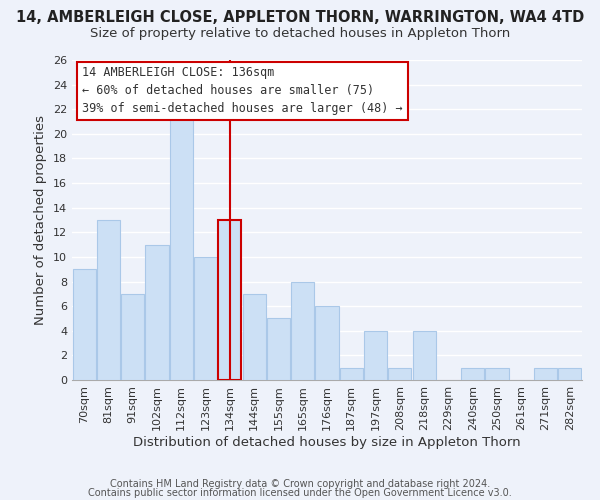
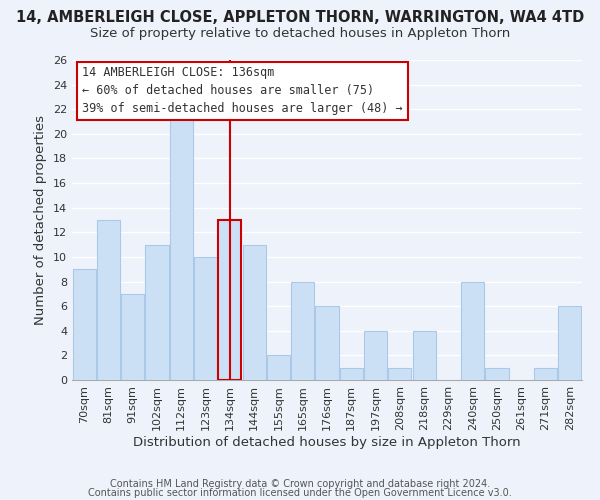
144sqm: 7 -> 11
155sqm: 5 -> 2
240sqm: 1 -> 8
282sqm: 1 -> 6
